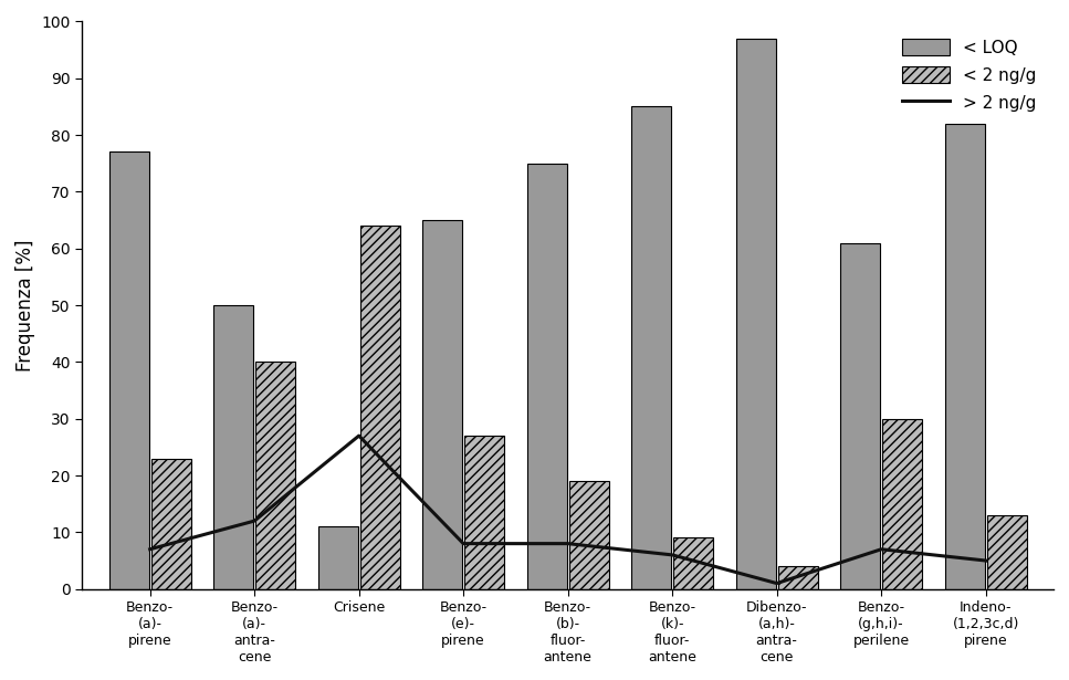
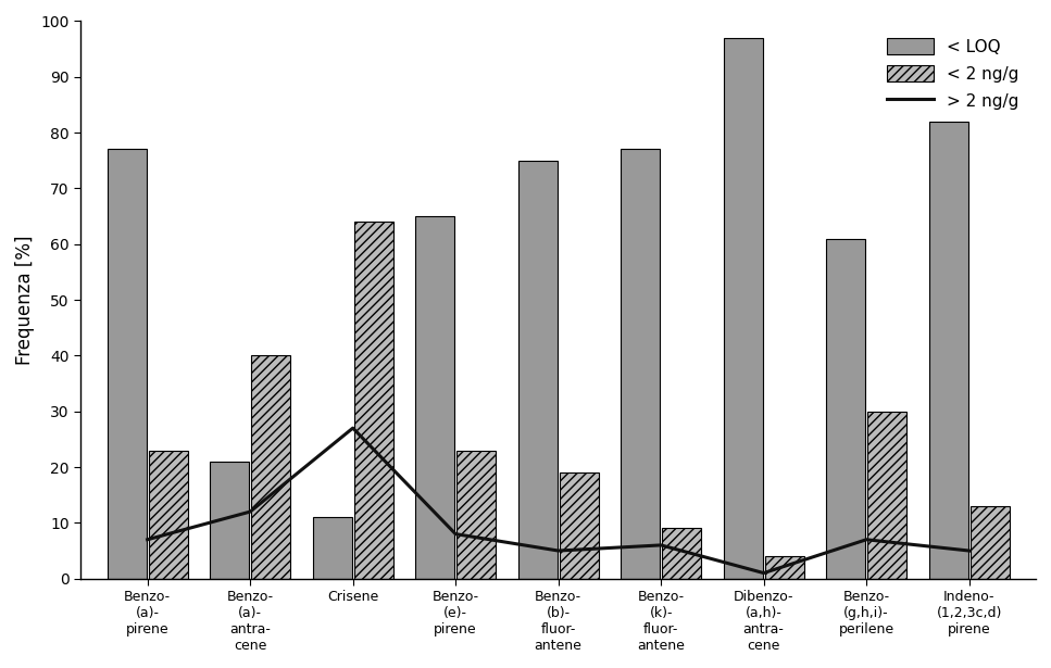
< LOQ/Benzo- (a)- antra- cene: 50 -> 21
< 2 ng/g/Benzo- (e)- pirene: 27 -> 23
> 2 ng/g/Benzo- (b)- fluor- antene: 8 -> 5
< LOQ/Benzo- (k)- fluor- antene: 85 -> 77
